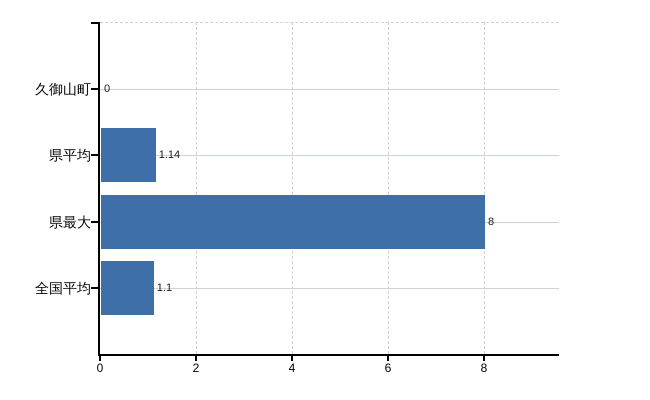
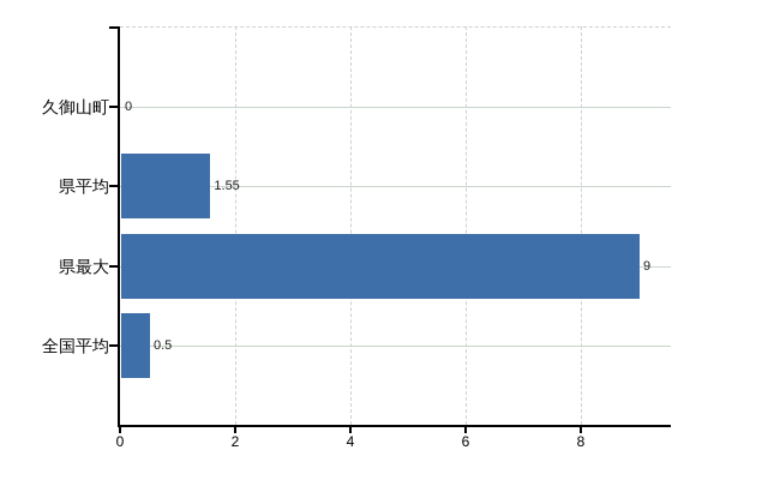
県平均: 1.14 -> 1.55
県最大: 8 -> 9
全国平均: 1.1 -> 0.5
